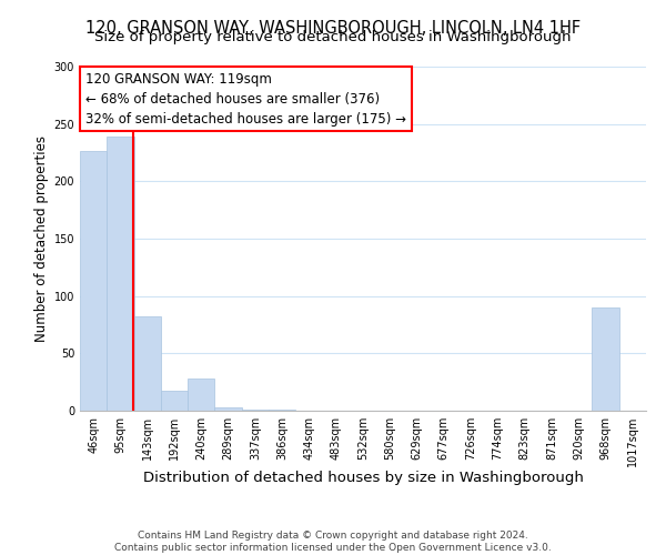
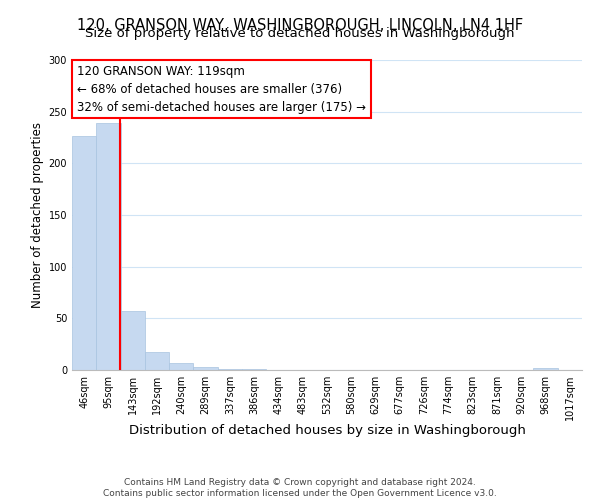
143sqm: 82 -> 57
240sqm: 28 -> 7
968sqm: 90 -> 2
